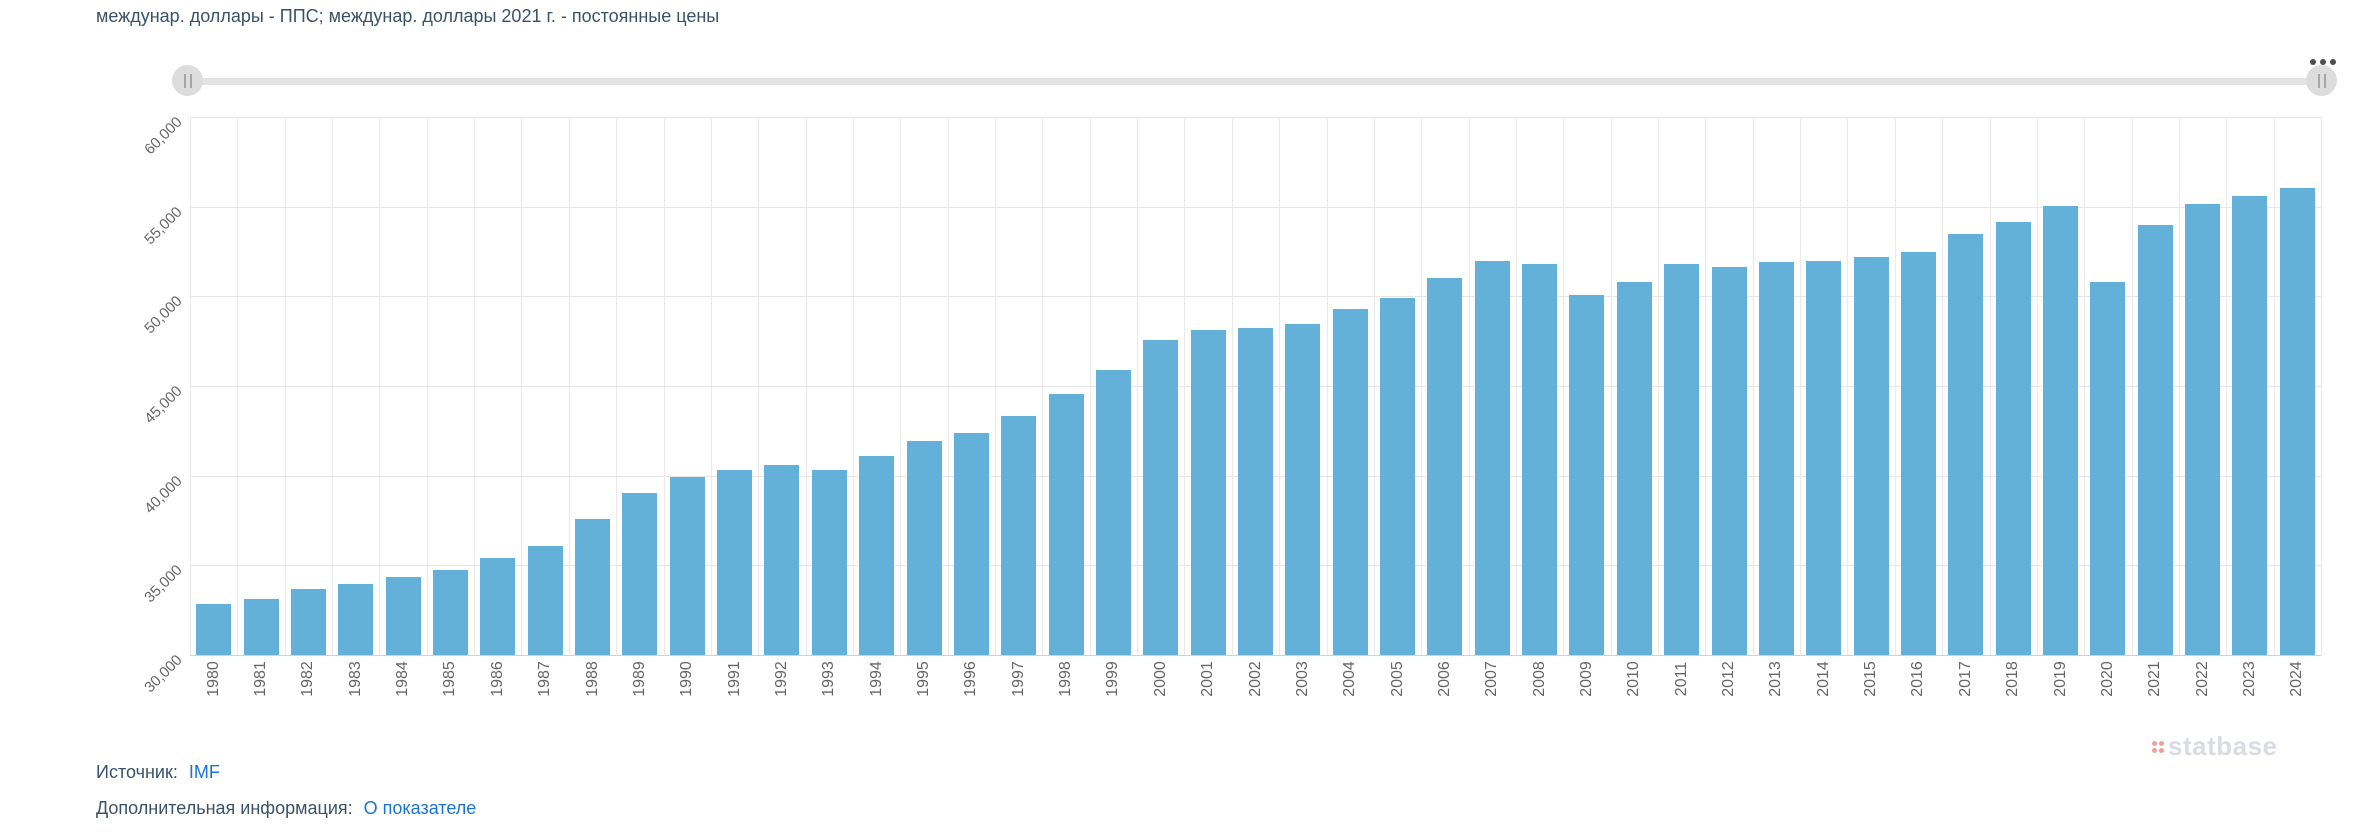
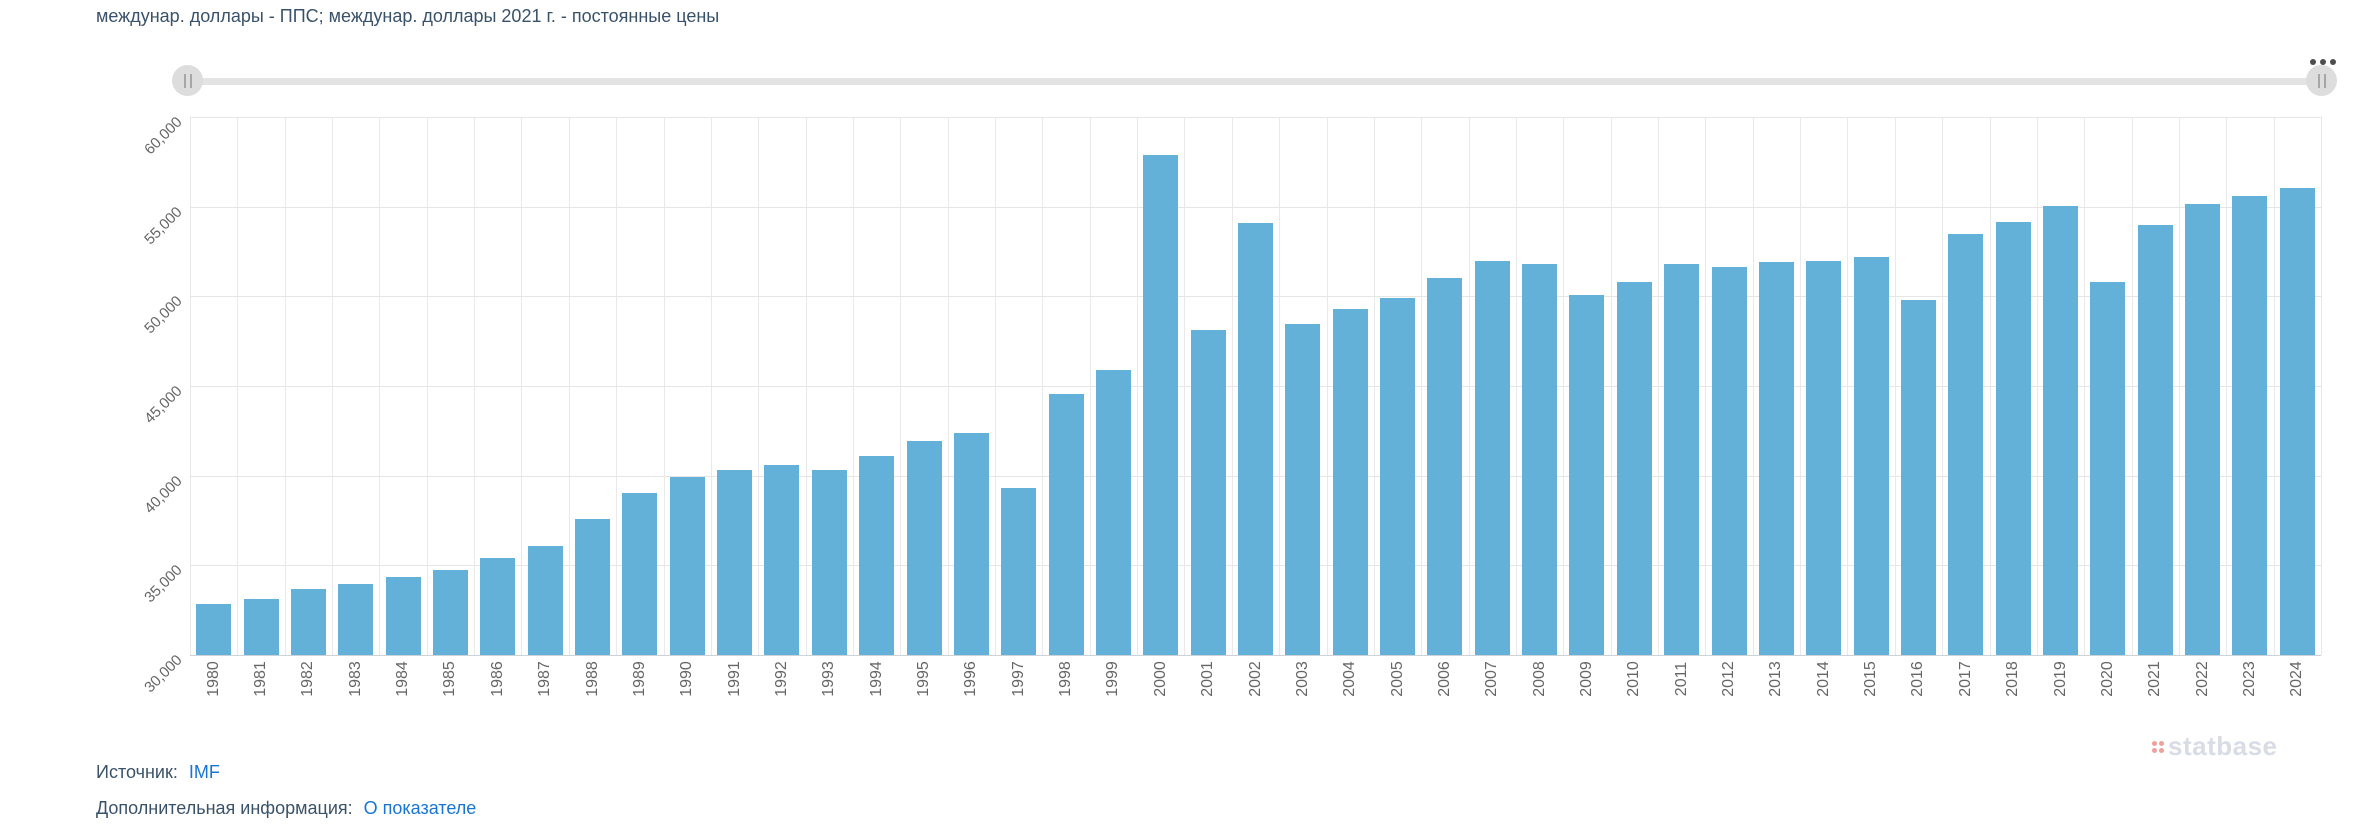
1997: 43300 -> 39300
2000: 47600 -> 57900
2002: 48200 -> 54100
2016: 52400 -> 49800
